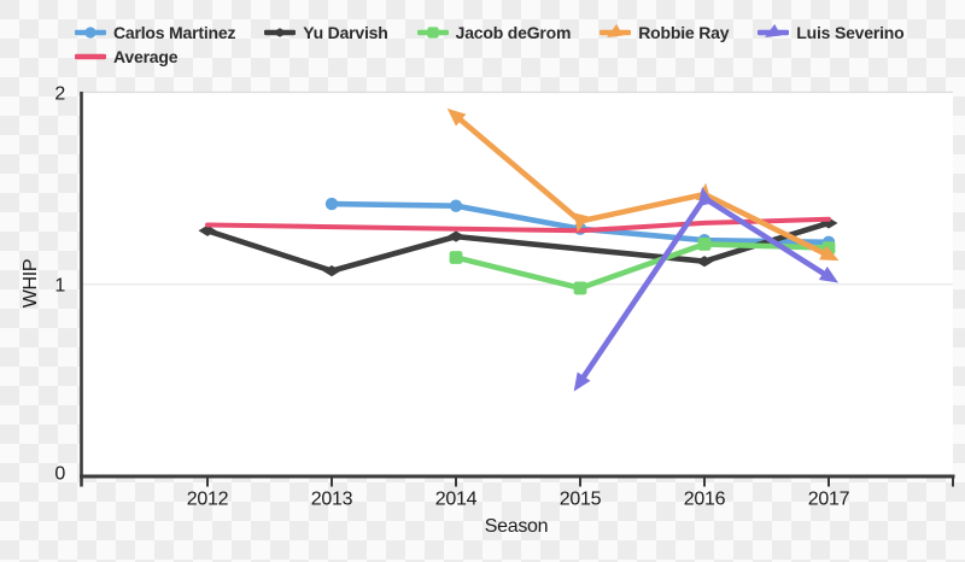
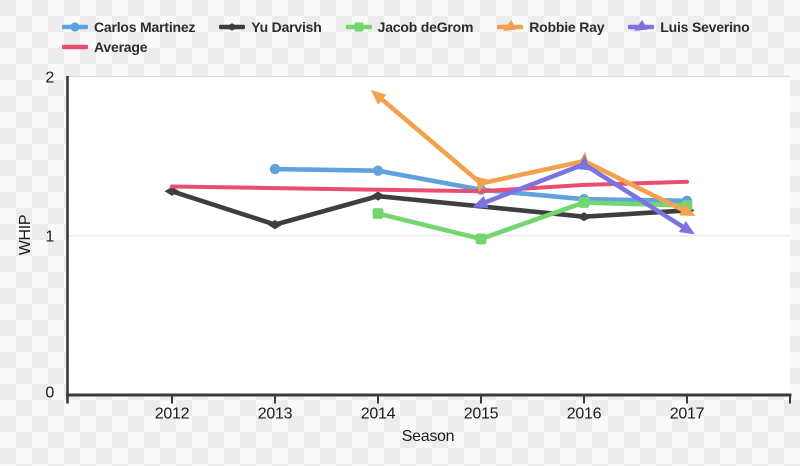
Luis Severino/2015: 0.49 -> 1.20
Yu Darvish/2017: 1.32 -> 1.16
